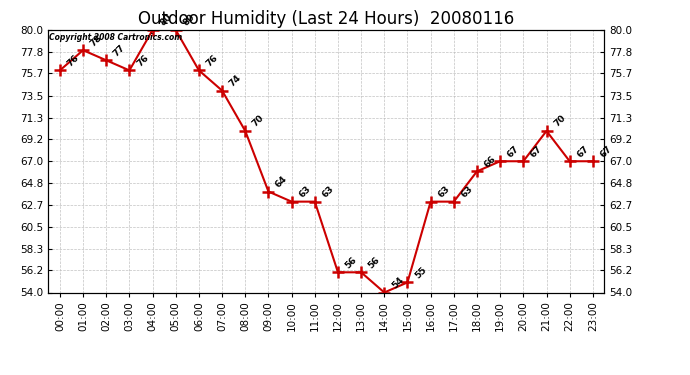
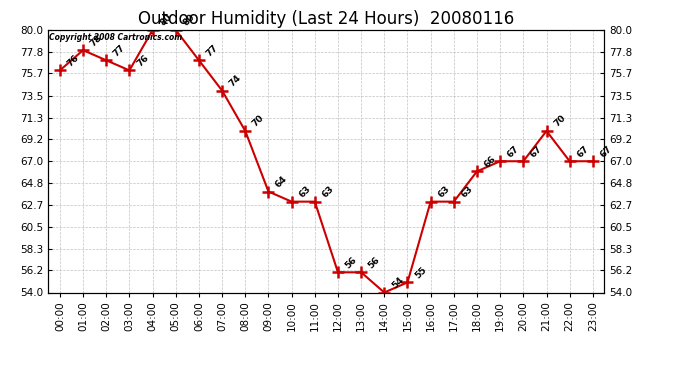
06:00: 76 -> 77
